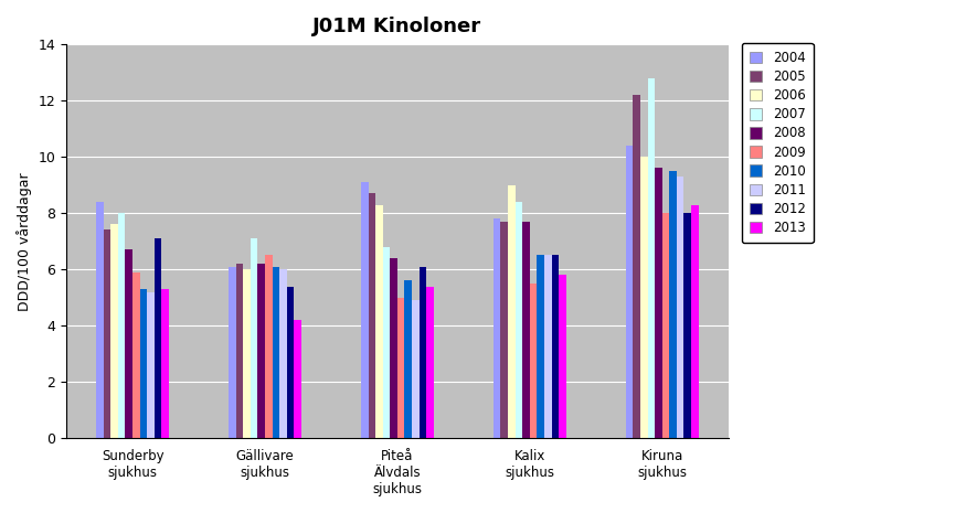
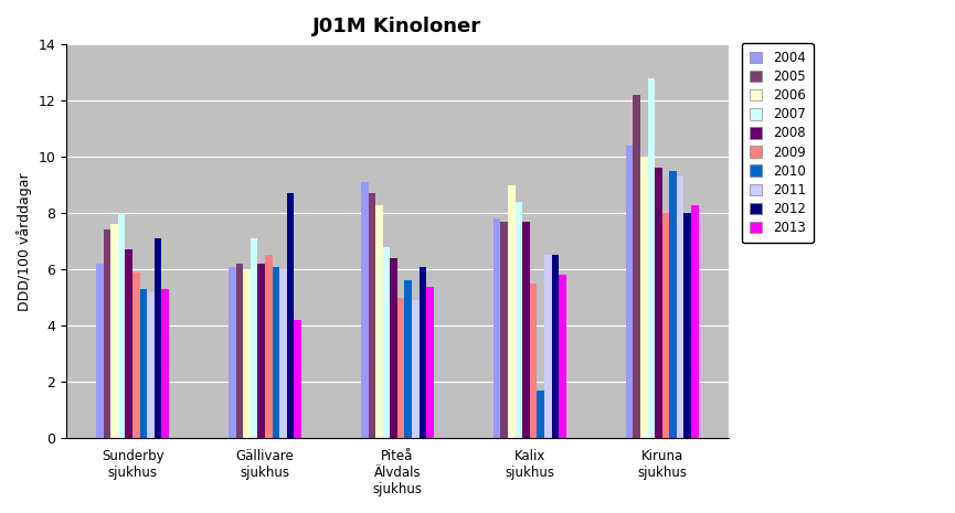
2004/Sunderby sjukhus: 8.4 -> 6.2
2012/Gällivare sjukhus: 5.4 -> 8.7
2010/Kalix sjukhus: 6.5 -> 1.7
